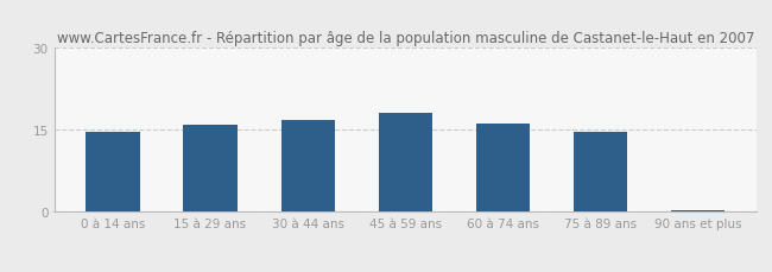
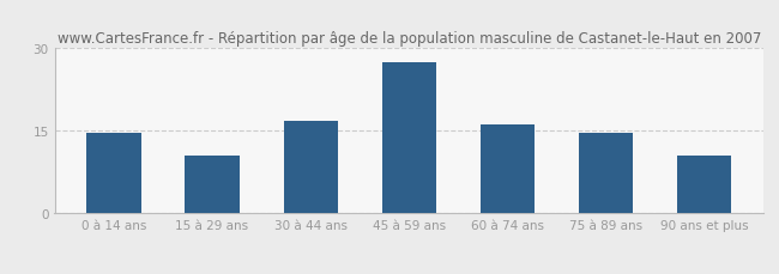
15 à 29 ans: 16.0 -> 10.5
45 à 59 ans: 18.2 -> 27.5
90 ans et plus: 0.3 -> 10.5
